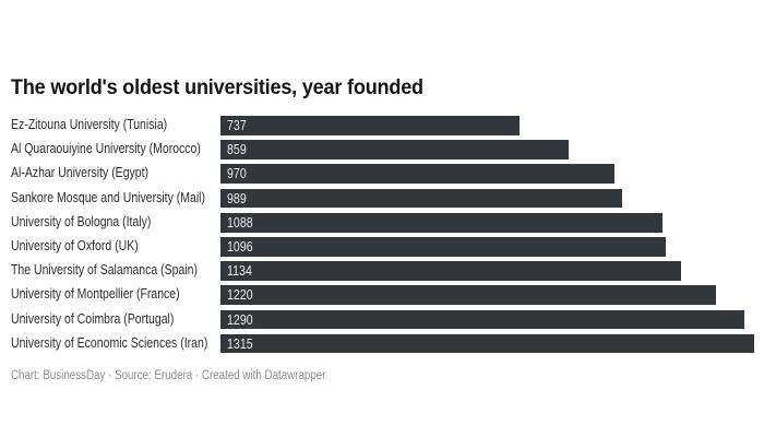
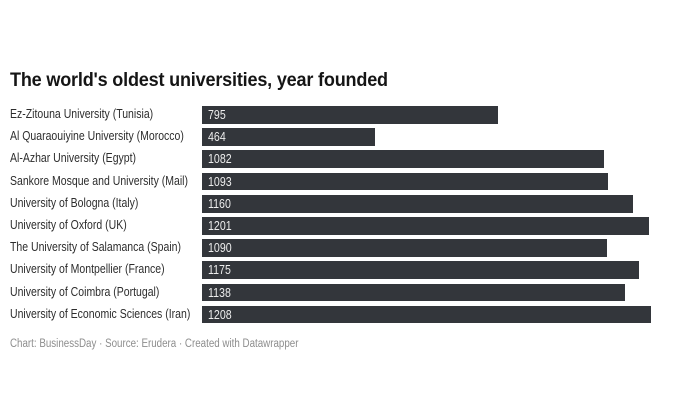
Ez-Zitouna University (Tunisia): 737 -> 795
Al Quaraouiyine University (Morocco): 859 -> 464
Al-Azhar University (Egypt): 970 -> 1082
Sankore Mosque and University (Mail): 989 -> 1093
University of Bologna (Italy): 1088 -> 1160
University of Oxford (UK): 1096 -> 1201
The University of Salamanca (Spain): 1134 -> 1090
University of Montpellier (France): 1220 -> 1175
University of Coimbra (Portugal): 1290 -> 1138
University of Economic Sciences (Iran): 1315 -> 1208
